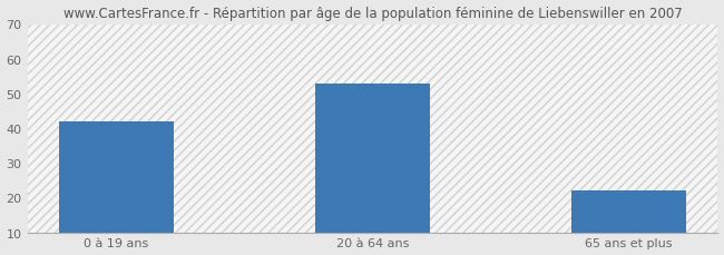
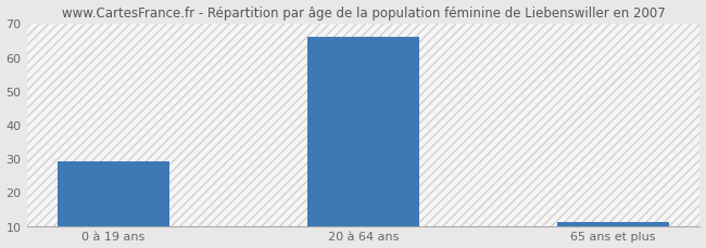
0 à 19 ans: 42 -> 29
20 à 64 ans: 53 -> 66
65 ans et plus: 22 -> 11
